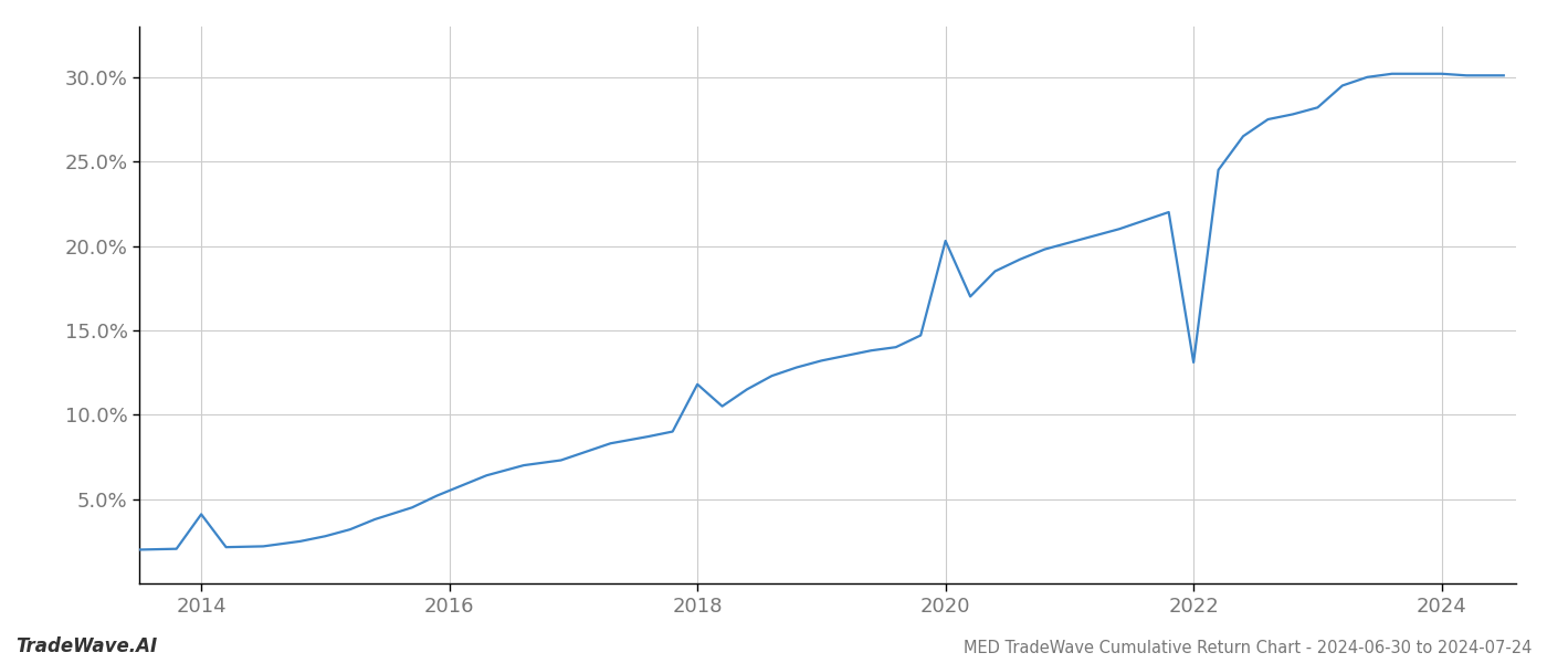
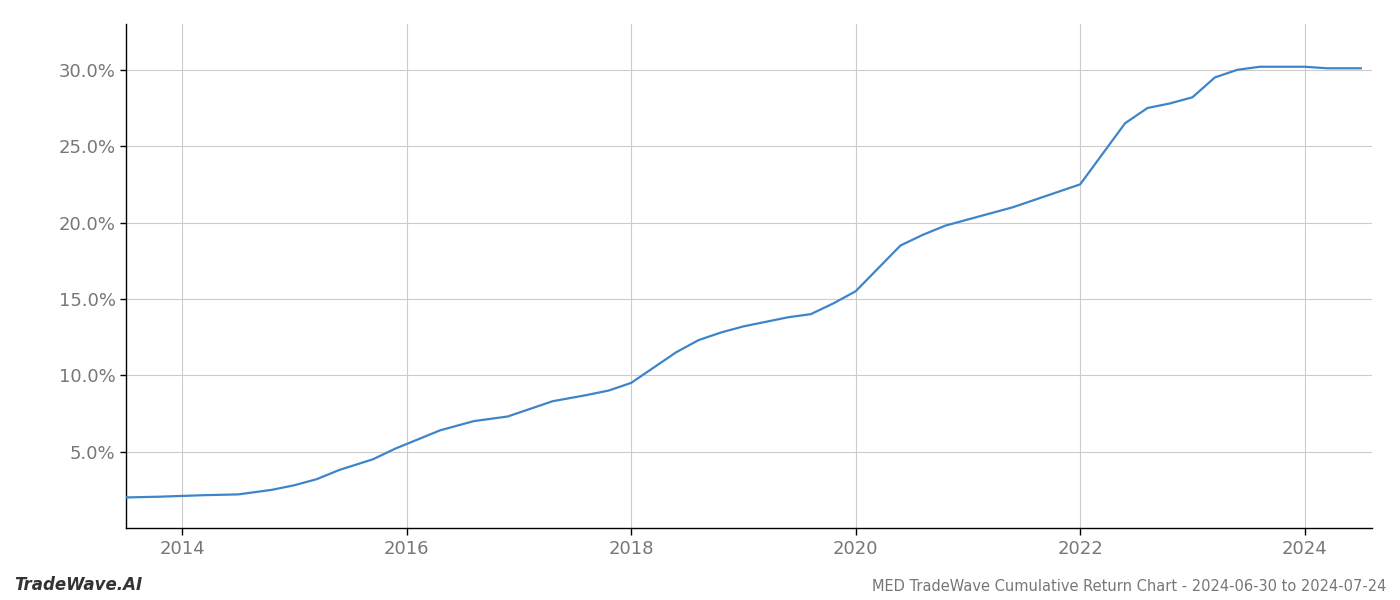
2014: 4.1% -> 2.1%
2018: 11.8% -> 9.5%
2020: 20.3% -> 15.5%
2022: 13.1% -> 22.5%
